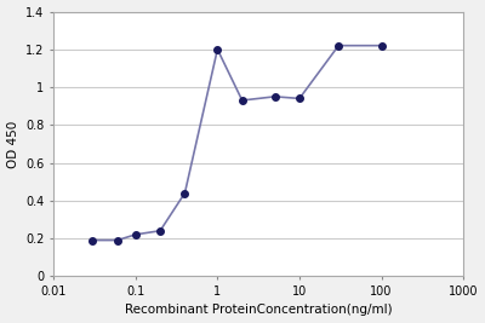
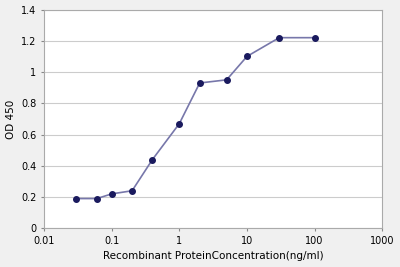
1: 1.20 -> 0.67
10: 0.94 -> 1.10
